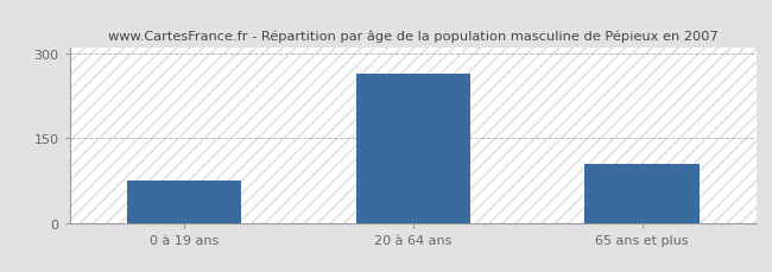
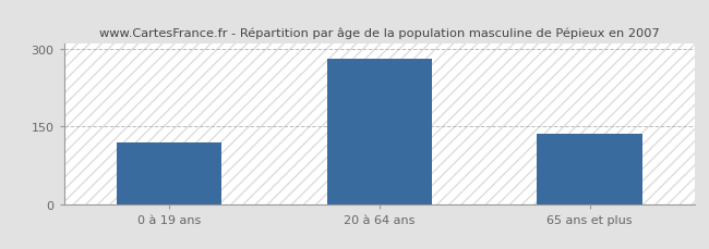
0 à 19 ans: 75 -> 120
20 à 64 ans: 265 -> 281
65 ans et plus: 105 -> 135
